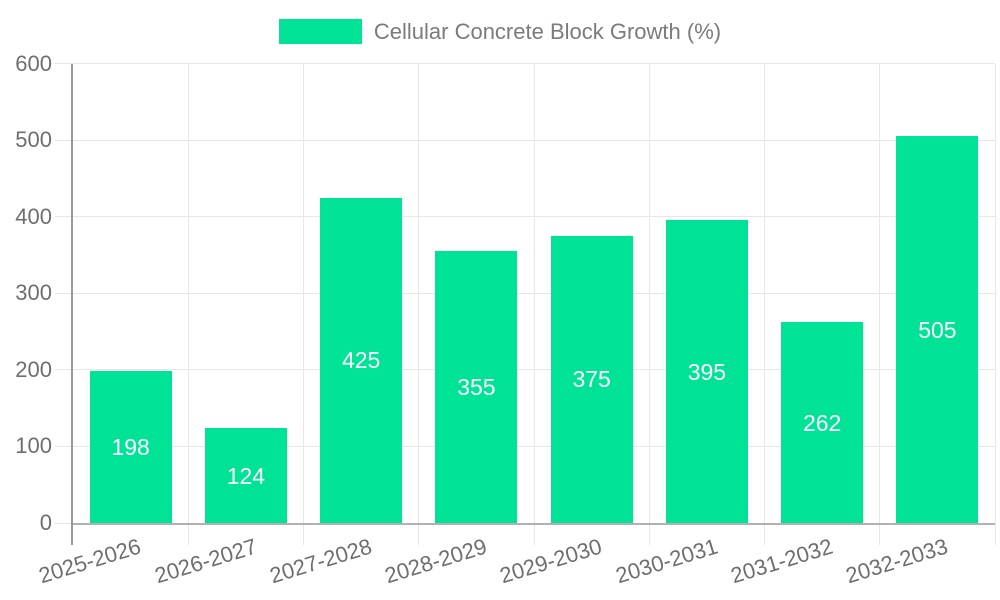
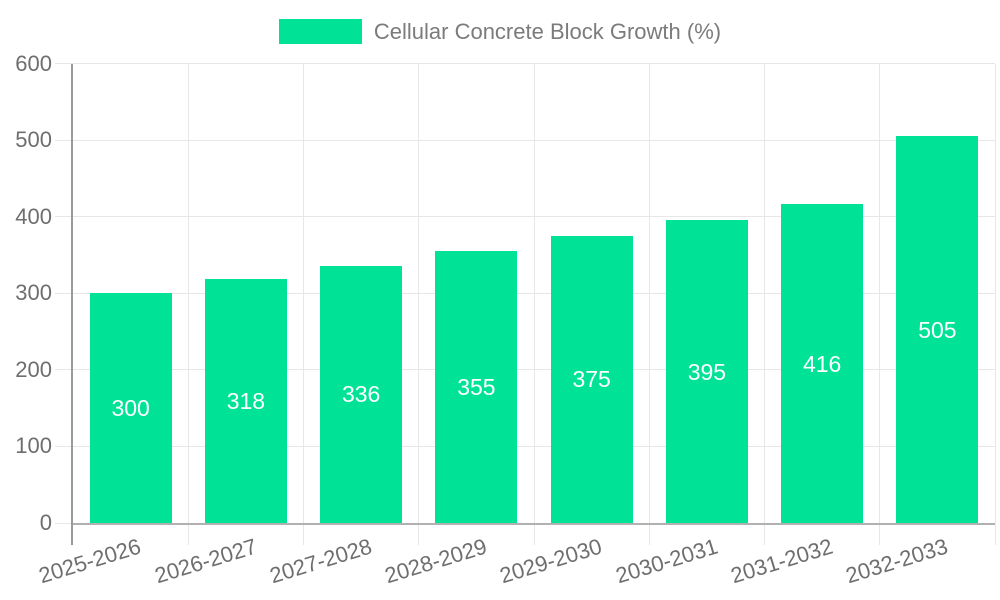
2025-2026: 198 -> 300
2026-2027: 124 -> 318
2027-2028: 425 -> 336
2031-2032: 262 -> 416
